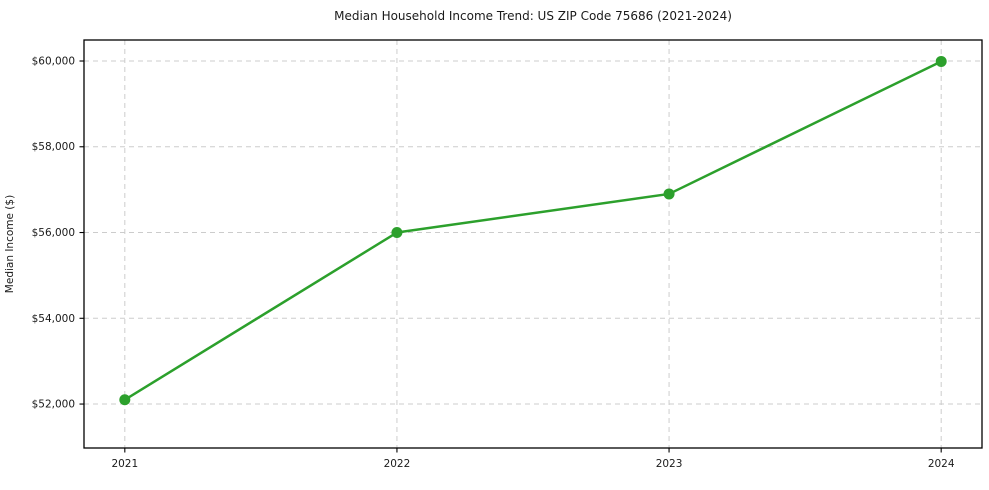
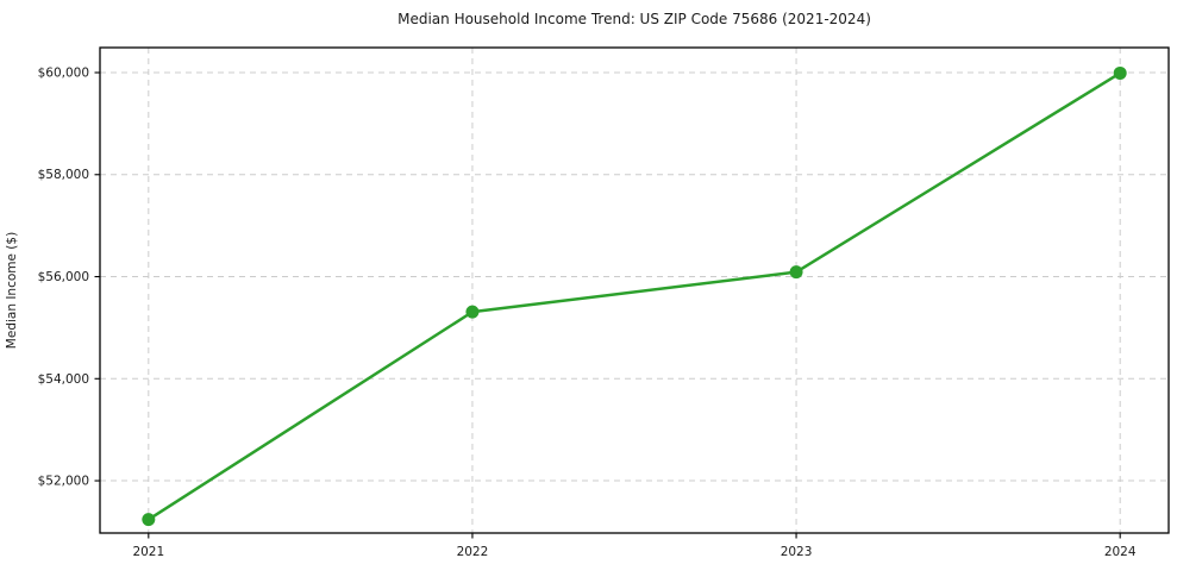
2021: $52100 -> $51200
2022: $56000 -> $55300
2023: $56900 -> $56100
